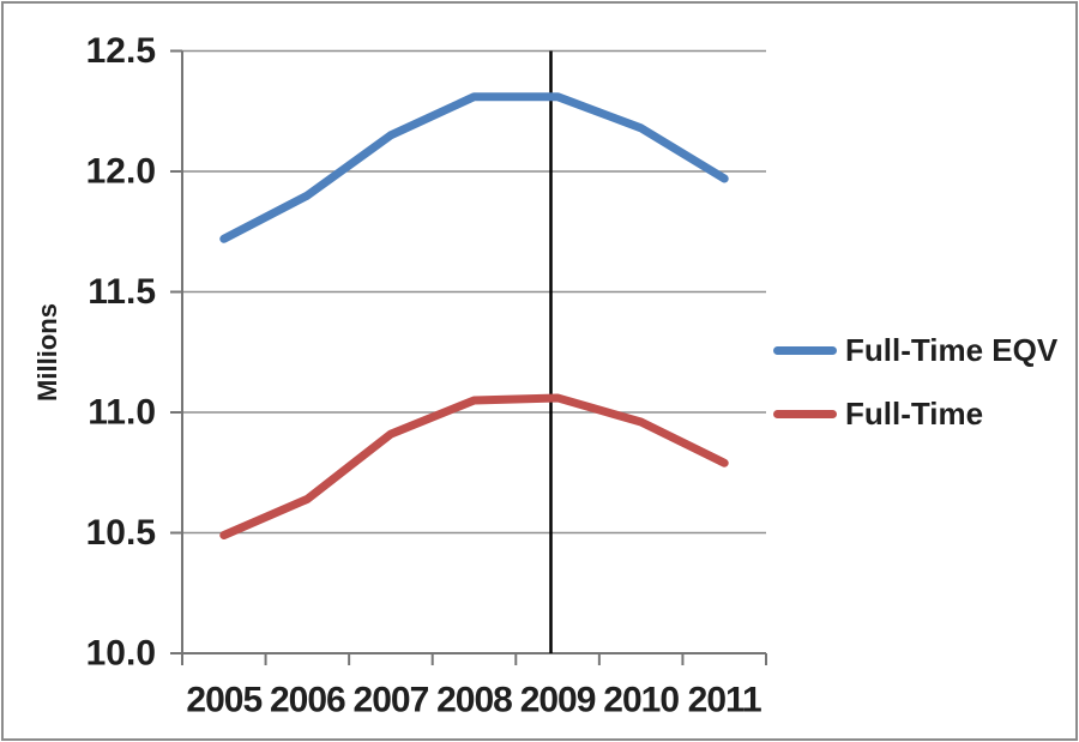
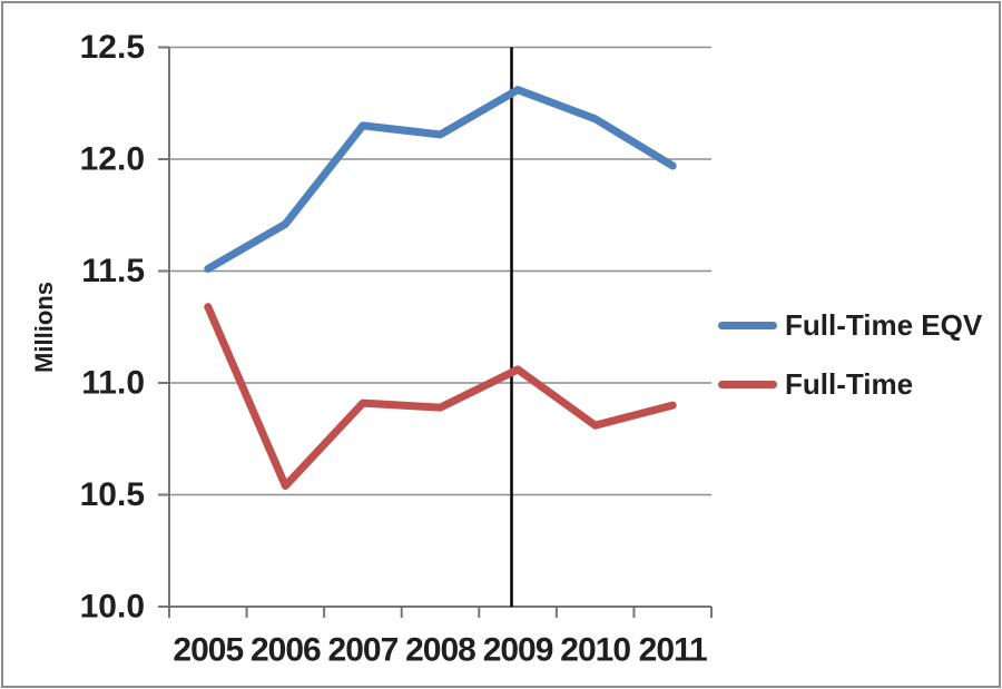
Full-Time EQV/2005: 11.72 -> 11.51
Full-Time/2005: 10.49 -> 11.34
Full-Time EQV/2006: 11.90 -> 11.71
Full-Time/2006: 10.64 -> 10.54
Full-Time EQV/2008: 12.31 -> 12.11
Full-Time/2008: 11.05 -> 10.89
Full-Time/2010: 10.96 -> 10.81
Full-Time/2011: 10.79 -> 10.90
